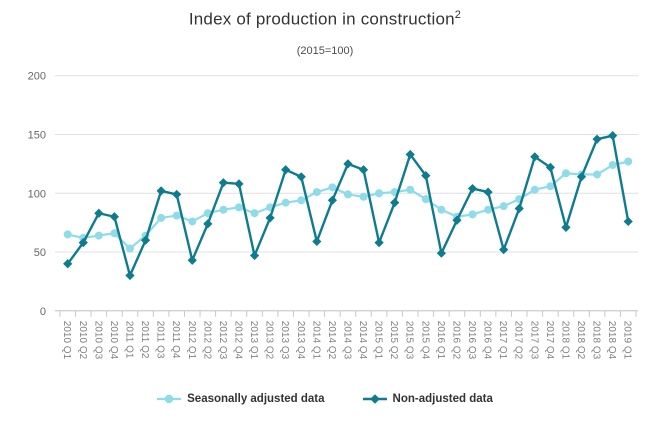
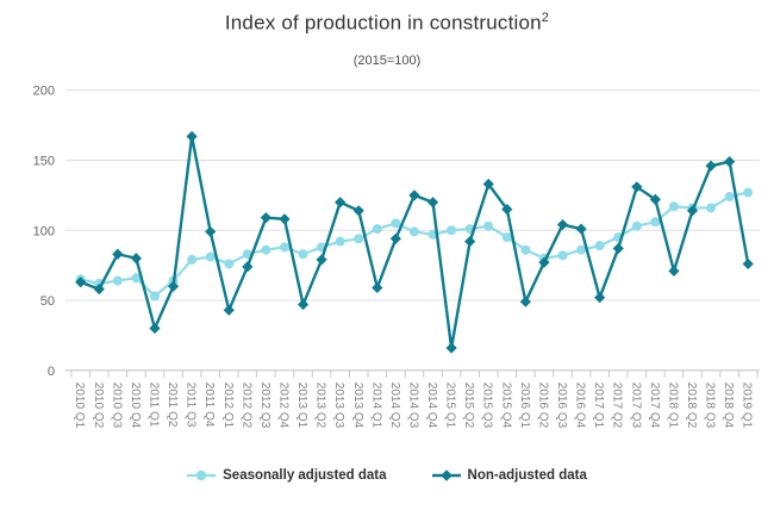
Non-adjusted data/2010 Q1: 40 -> 63
Non-adjusted data/2011 Q3: 102 -> 167
Non-adjusted data/2015 Q1: 58 -> 16
